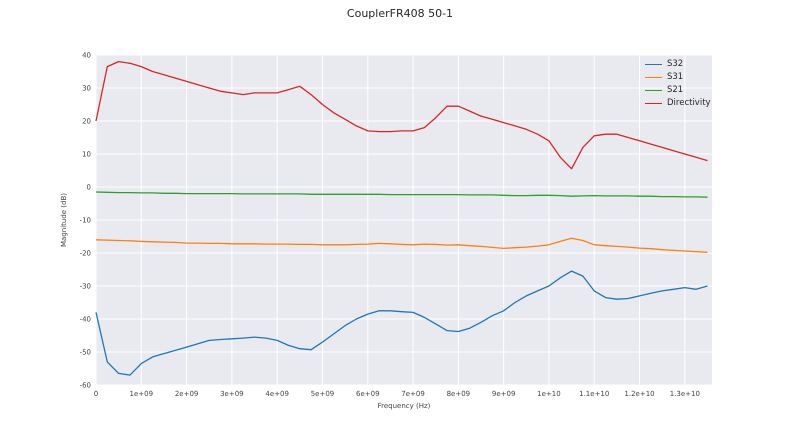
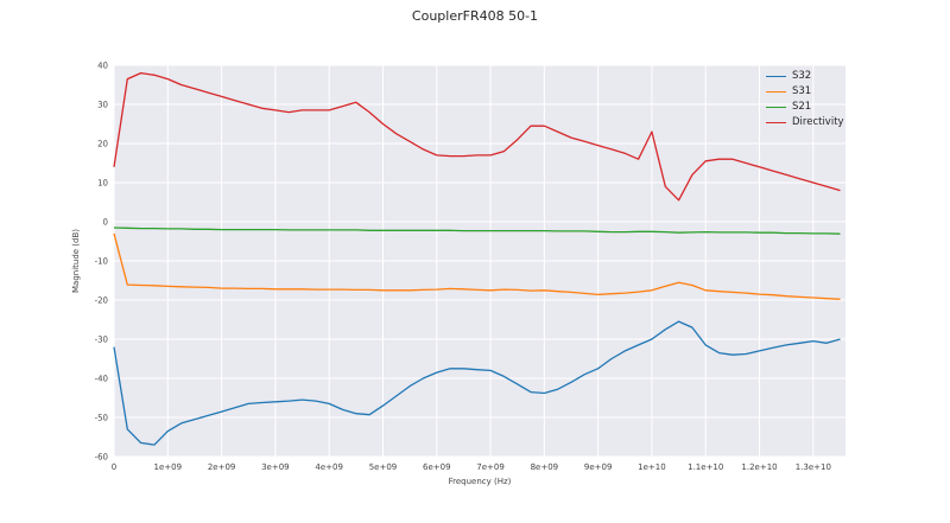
S32/0: -38 -> -32
S31/0: -16 -> -3
Directivity/0: 20 -> 14
Directivity/10: 14 -> 23
